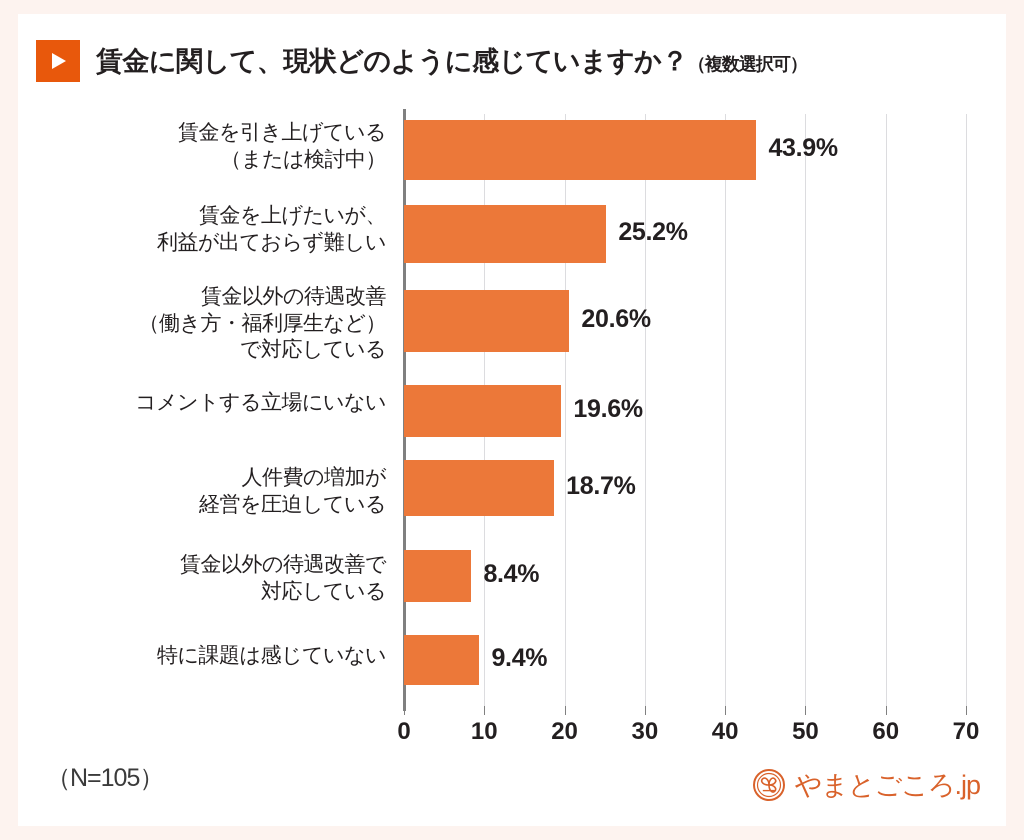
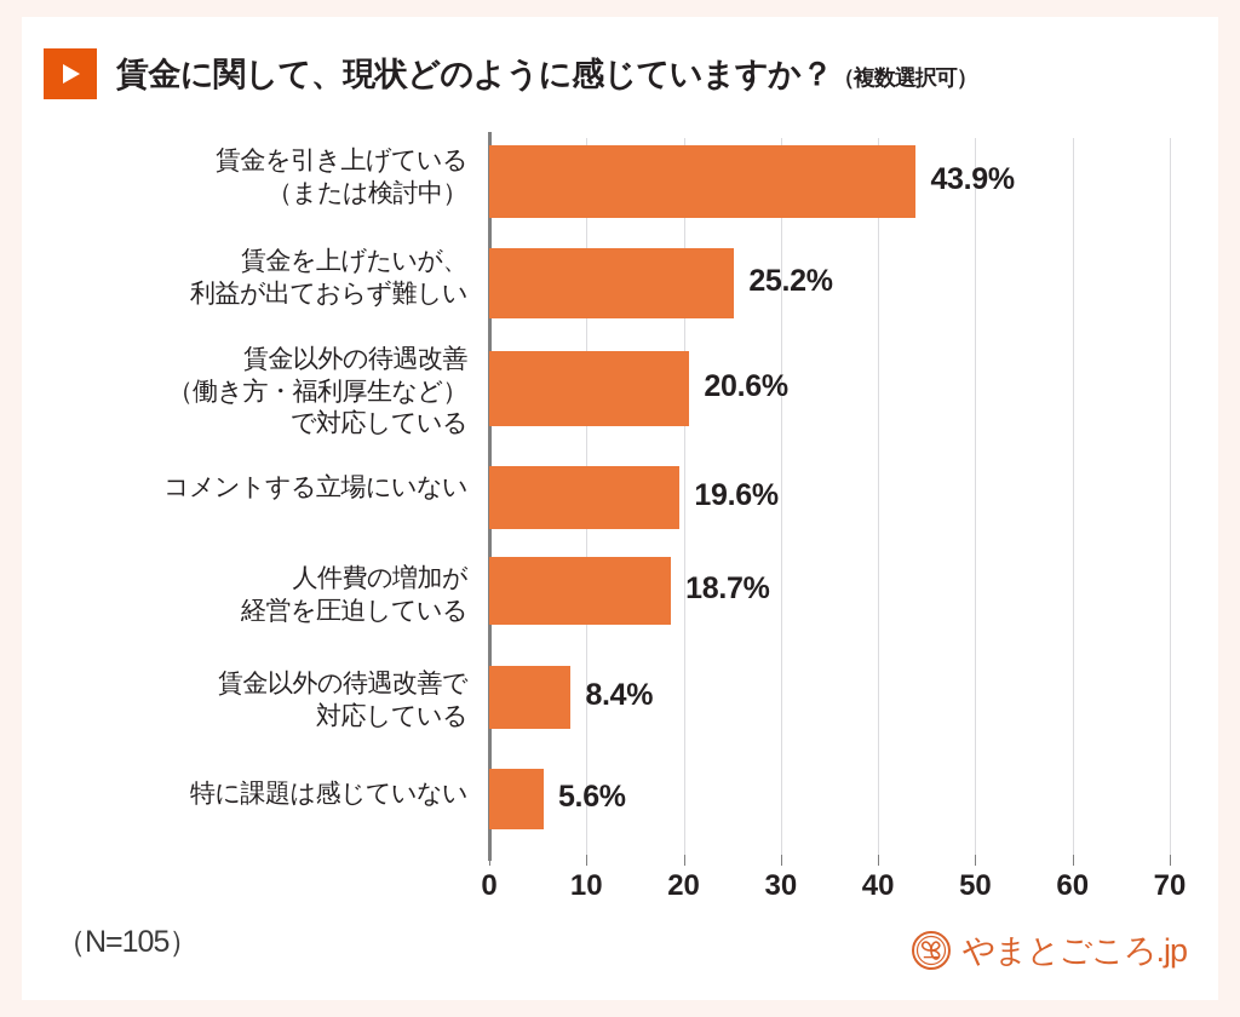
特に課題は感じていない: 9.4% -> 5.6%
